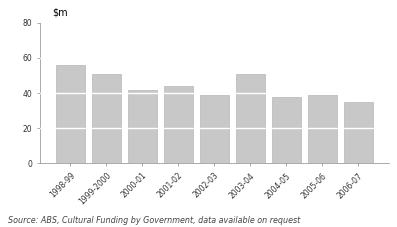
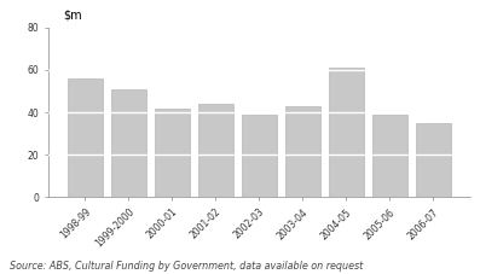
2003-04: 51 -> 43
2004-05: 38 -> 61
